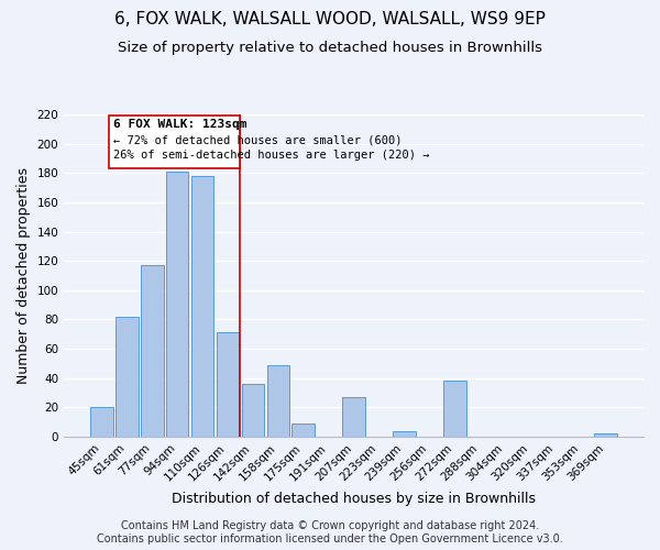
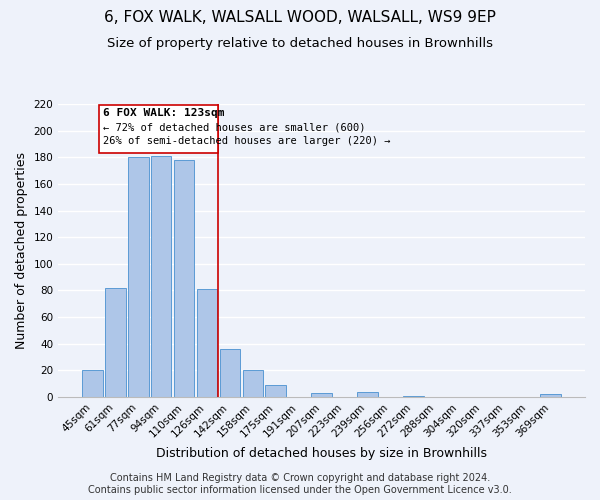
77sqm: 117 -> 180
126sqm: 71 -> 81
158sqm: 49 -> 20
207sqm: 27 -> 3
272sqm: 38 -> 1
